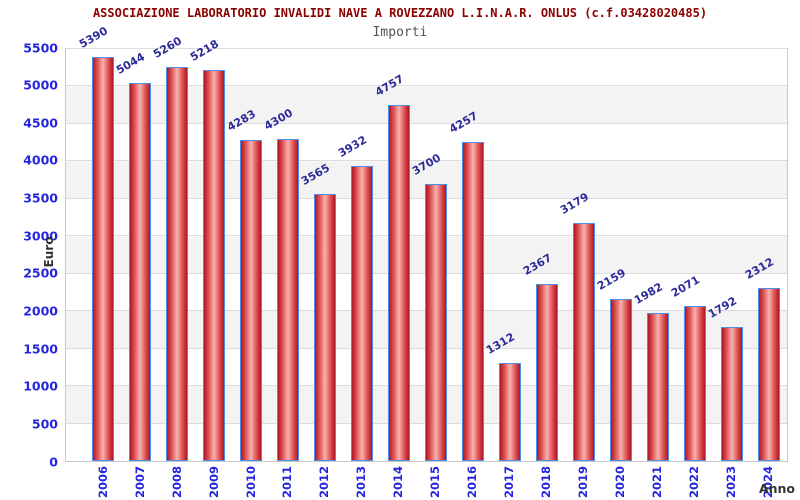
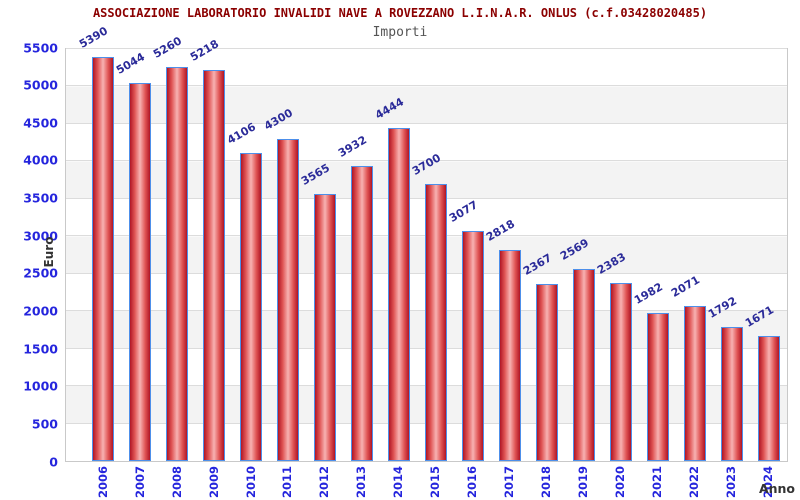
2010: 4283 -> 4106
2014: 4757 -> 4444
2016: 4257 -> 3077
2017: 1312 -> 2818
2019: 3179 -> 2569
2020: 2159 -> 2383
2024: 2312 -> 1671
